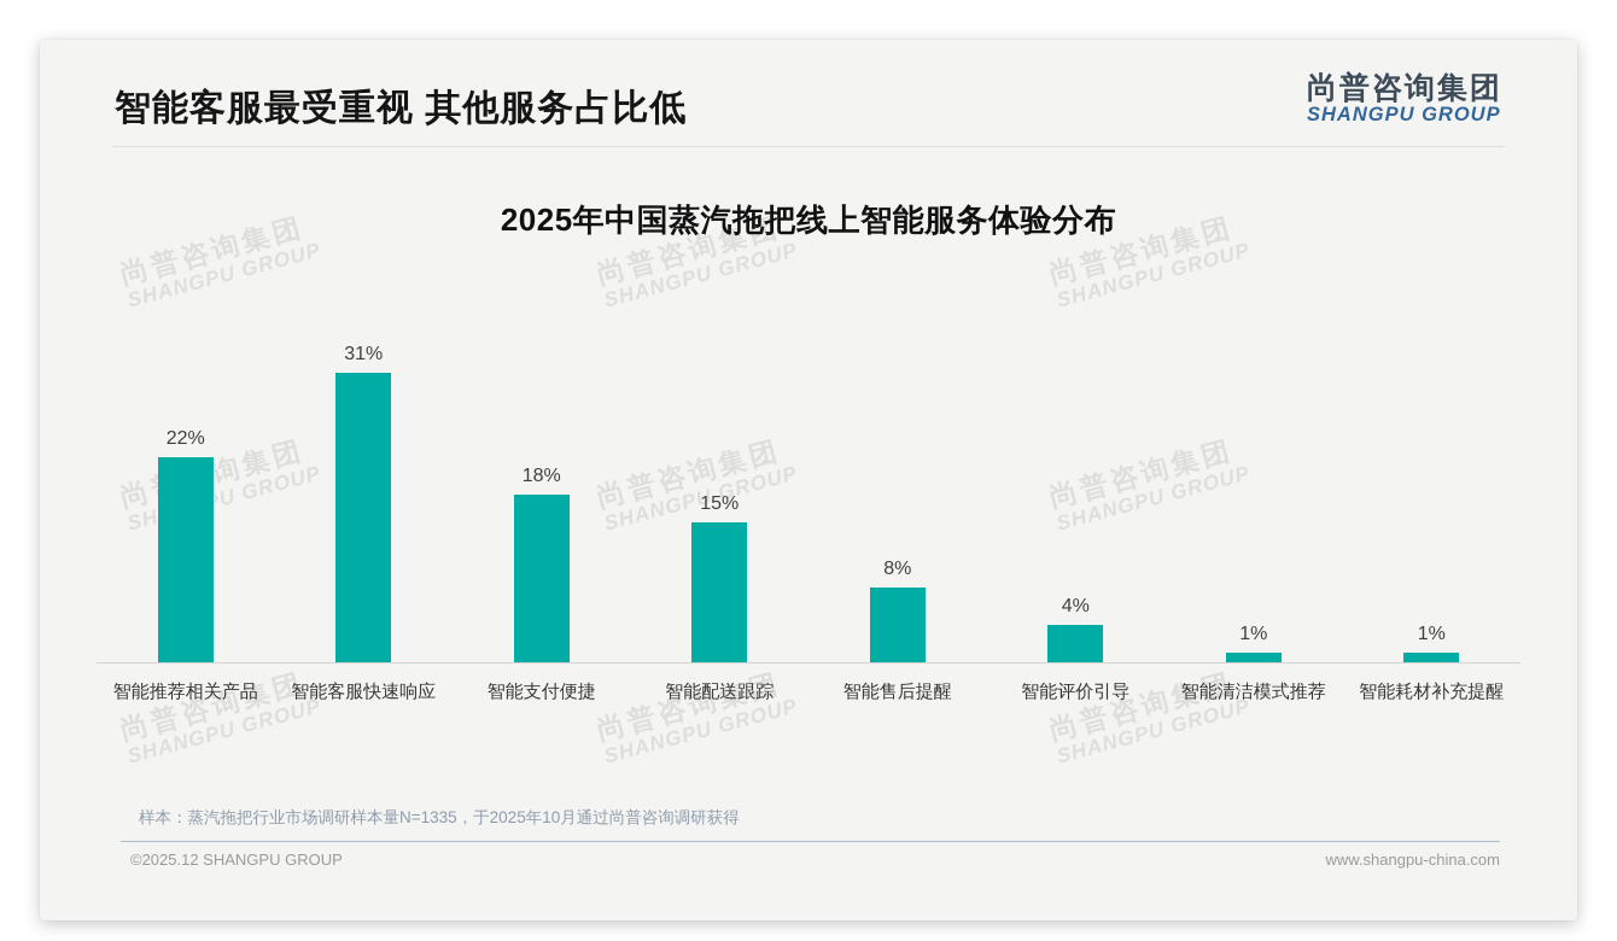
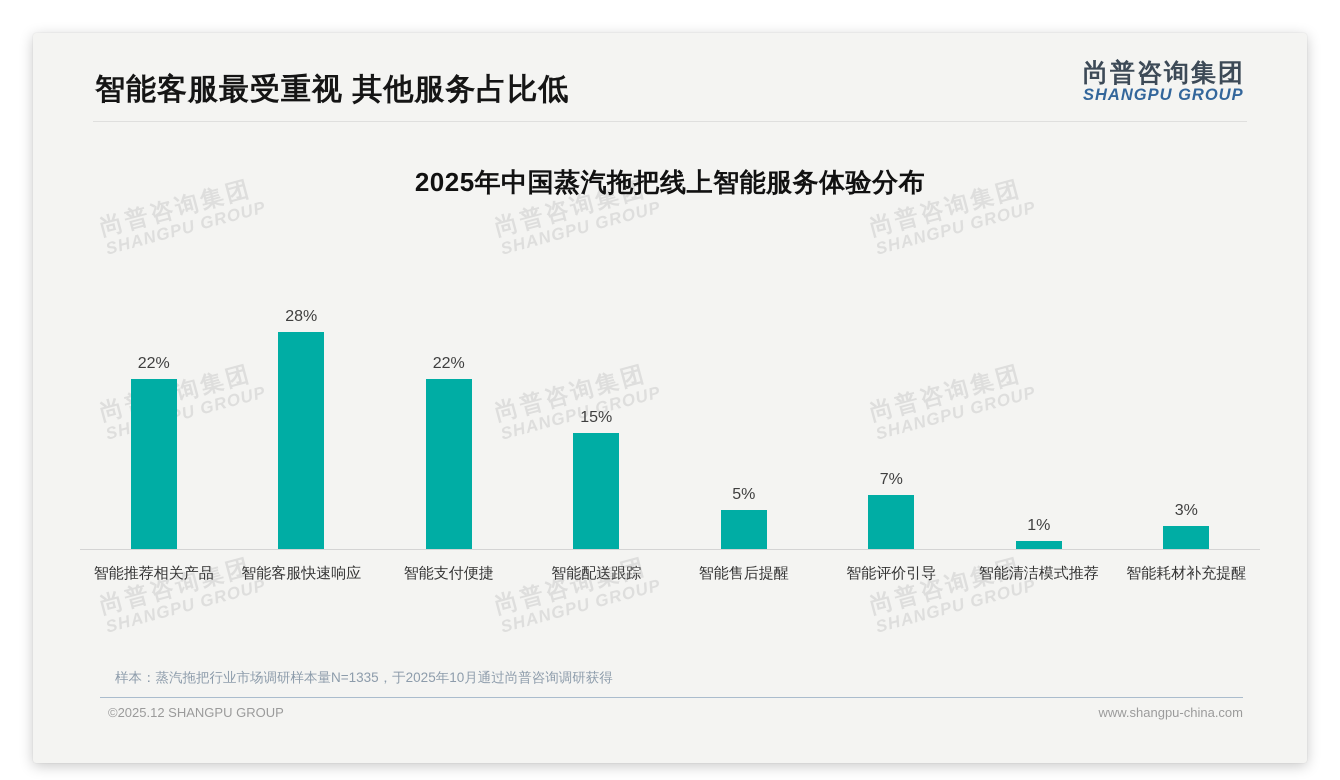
智能客服快速响应: 31% -> 28%
智能支付便捷: 18% -> 22%
智能售后提醒: 8% -> 5%
智能评价引导: 4% -> 7%
智能耗材补充提醒: 1% -> 3%
